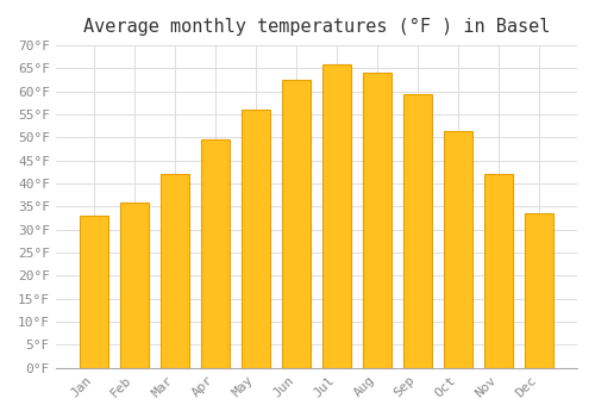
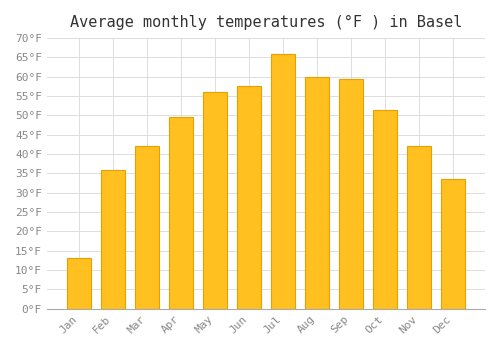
Jan: 33.0°F -> 13.0°F
Jun: 62.5°F -> 57.5°F
Aug: 64.0°F -> 60.0°F
